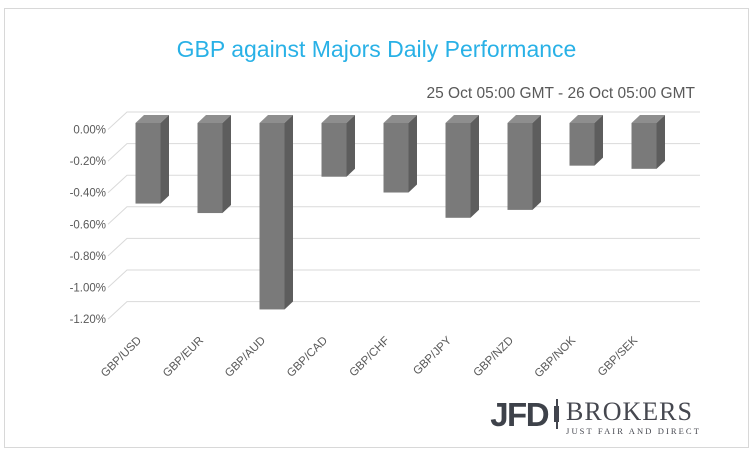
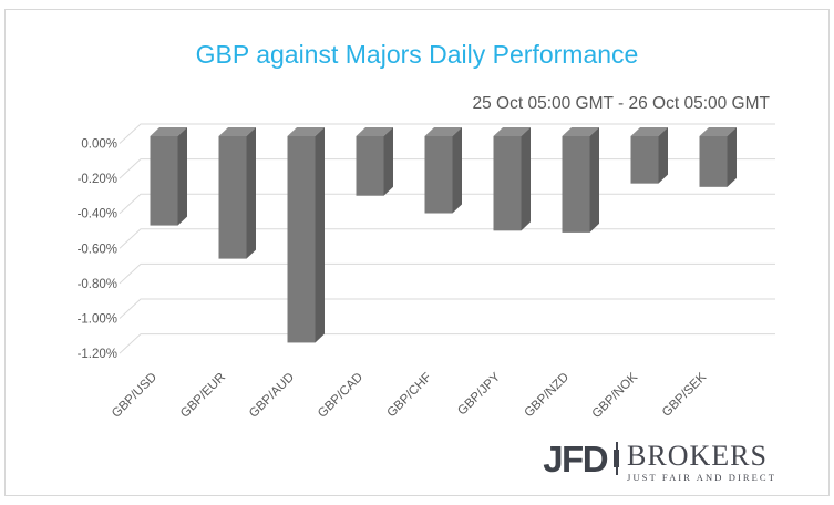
GBP/EUR: -0.57% -> -0.70%
GBP/JPY: -0.60% -> -0.54%
